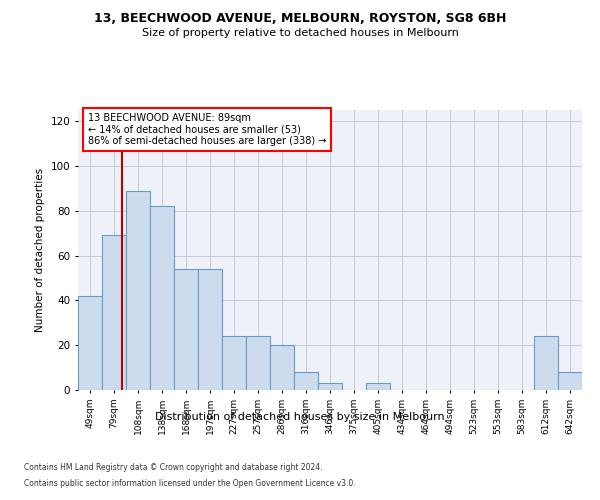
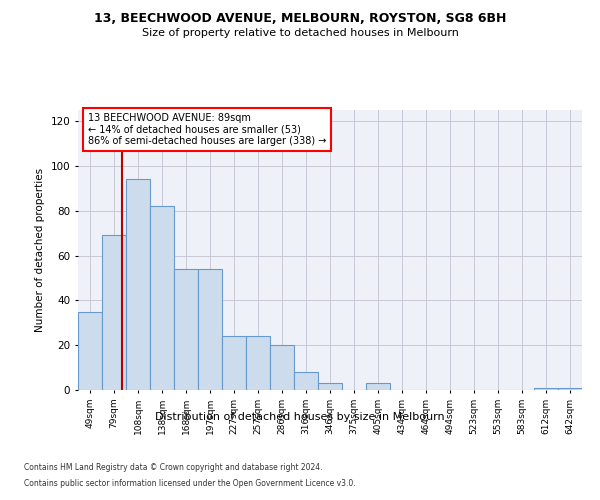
49sqm: 42 -> 35
108sqm: 89 -> 94
612sqm: 24 -> 1
642sqm: 8 -> 1
